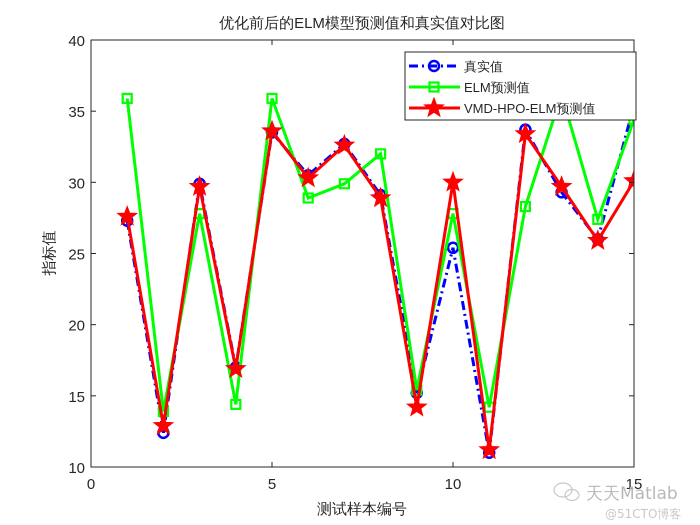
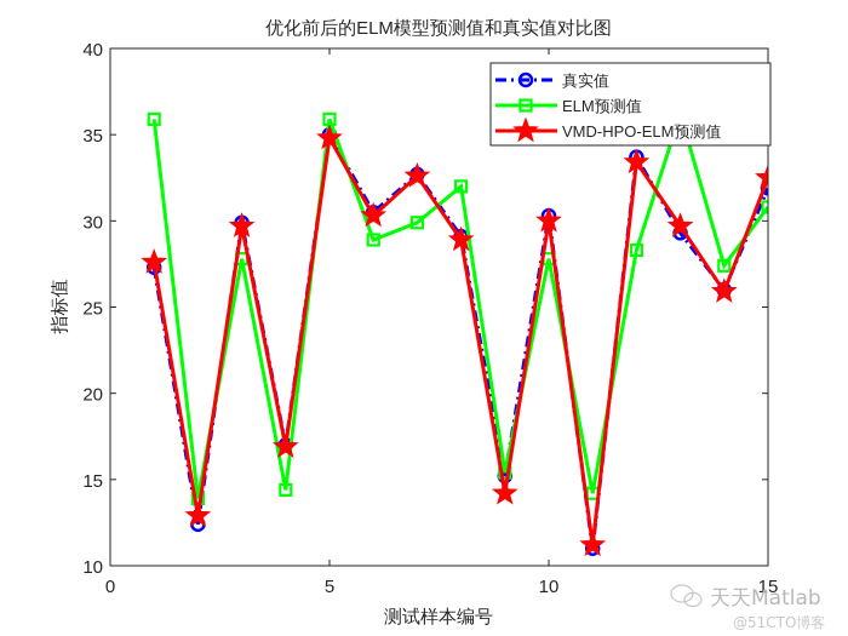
真实值/5: 33.5 -> 35.0
VMD-HPO-ELM预测值/5: 33.6 -> 34.8
真实值/10: 25.4 -> 30.3
真实值/15: 35.4 -> 31.9
ELM预测值/15: 34.4 -> 30.8
VMD-HPO-ELM预测值/15: 30.1 -> 32.5
